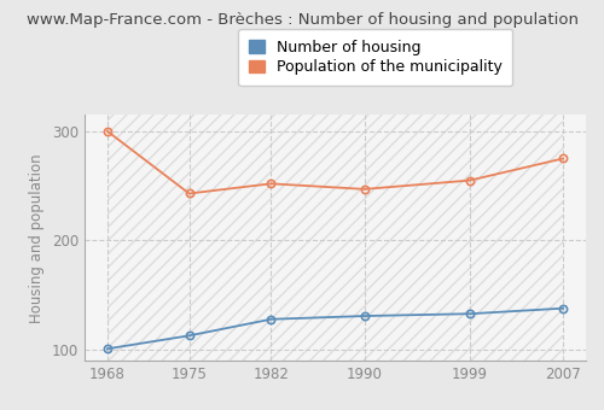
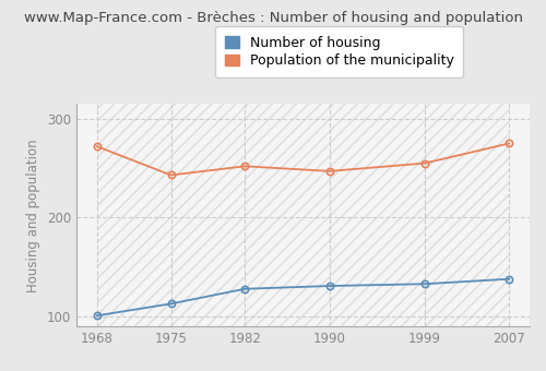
Population of the municipality/1968: 300 -> 272
